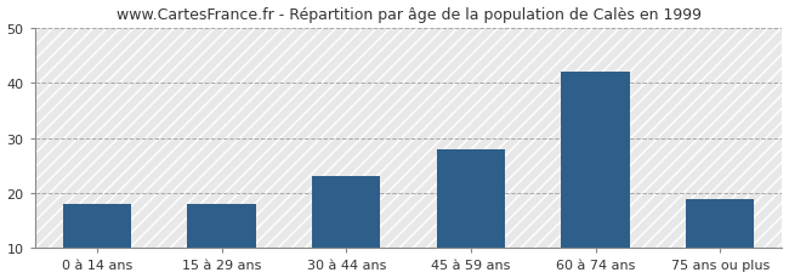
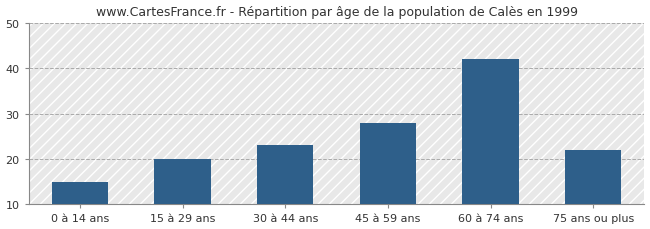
0 à 14 ans: 18 -> 15
15 à 29 ans: 18 -> 20
75 ans ou plus: 19 -> 22
